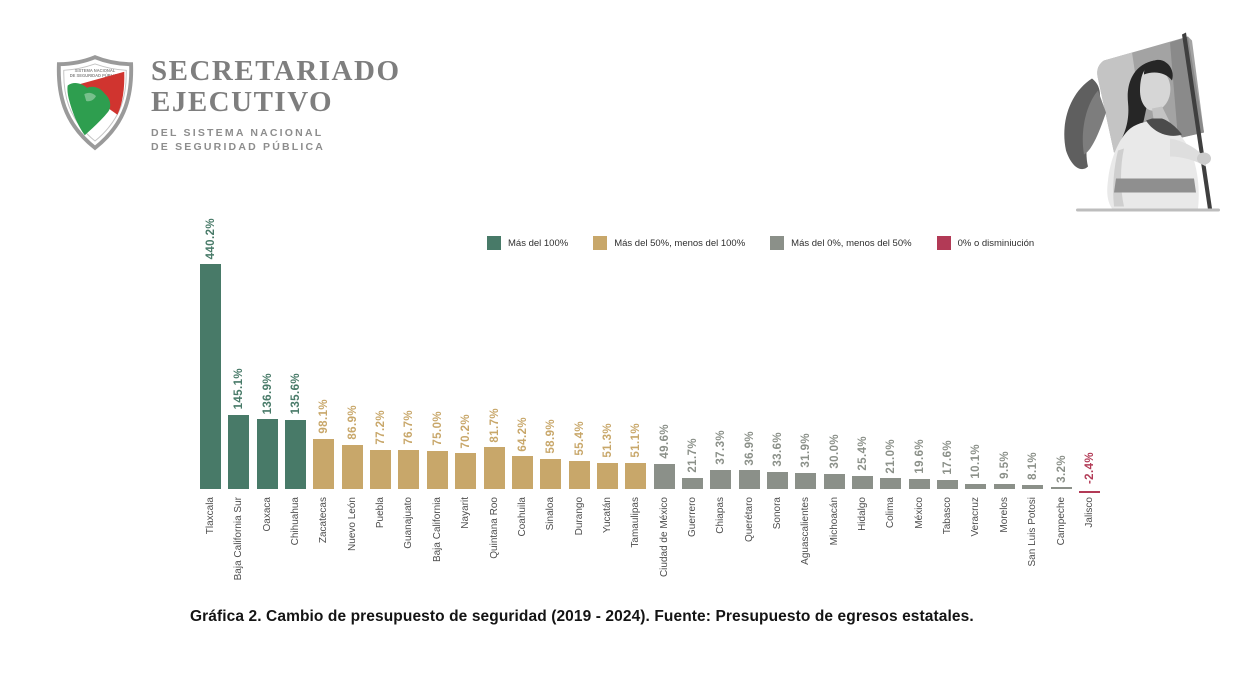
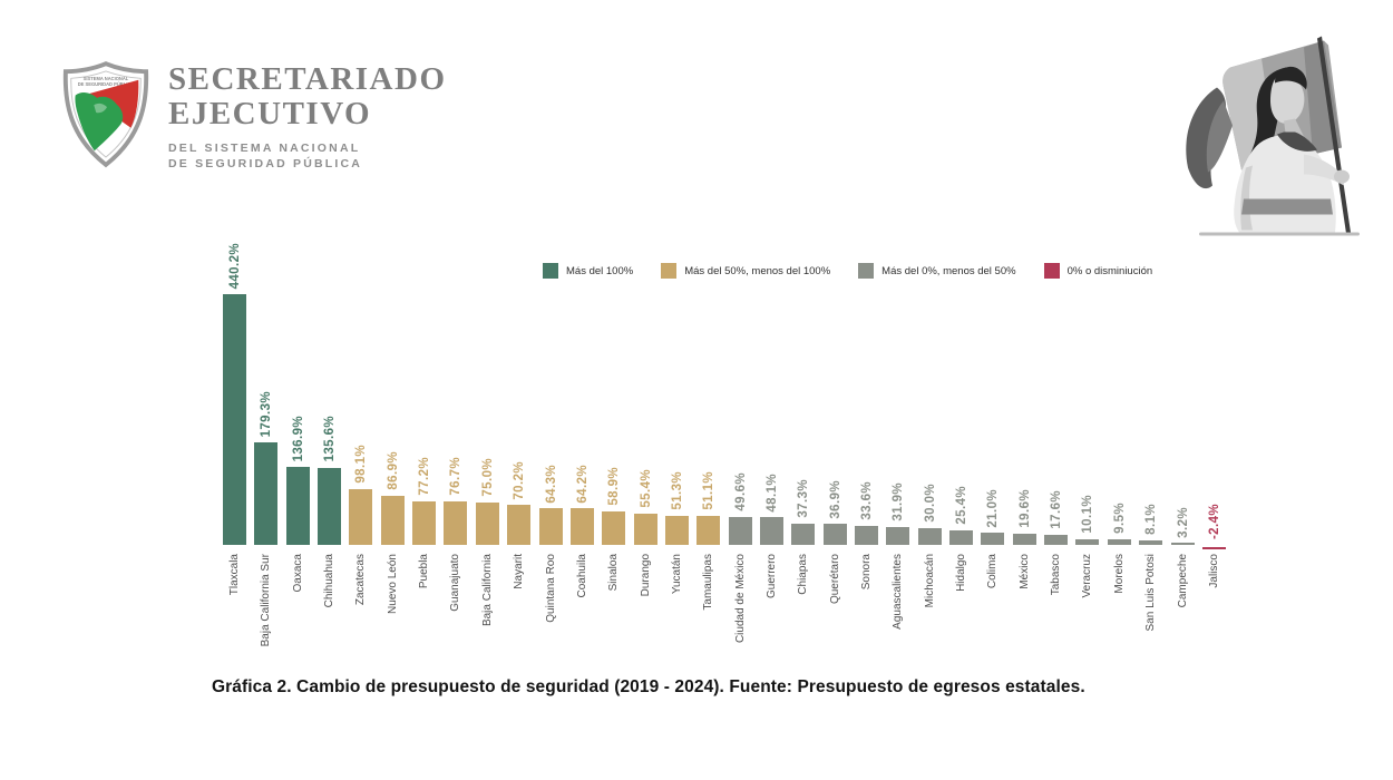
Baja California Sur: 145.1% -> 179.3%
Quintana Roo: 81.7% -> 64.3%
Guerrero: 21.7% -> 48.1%
